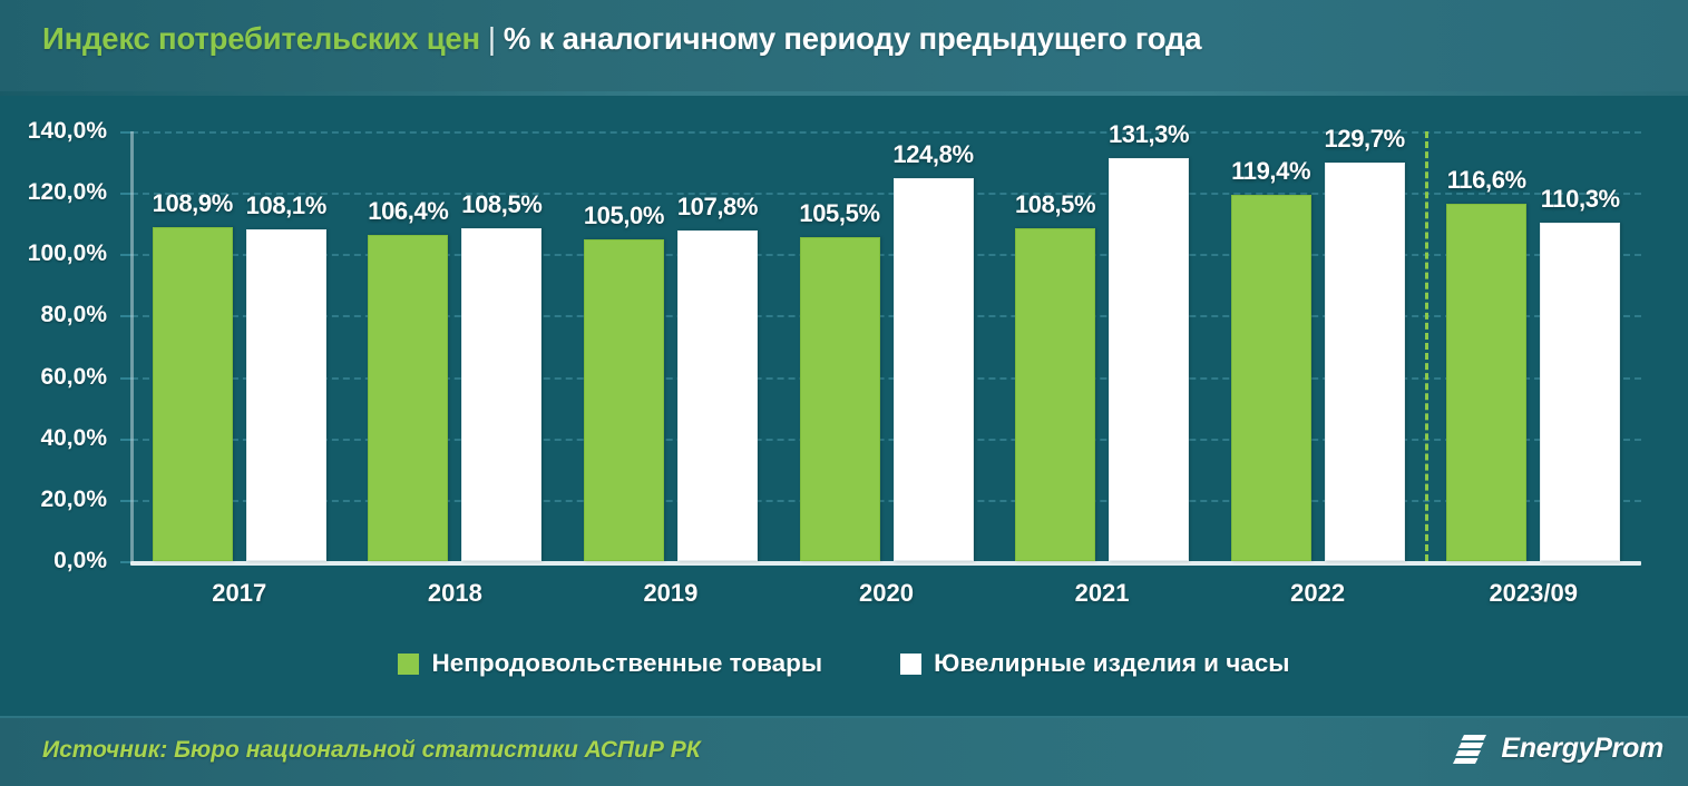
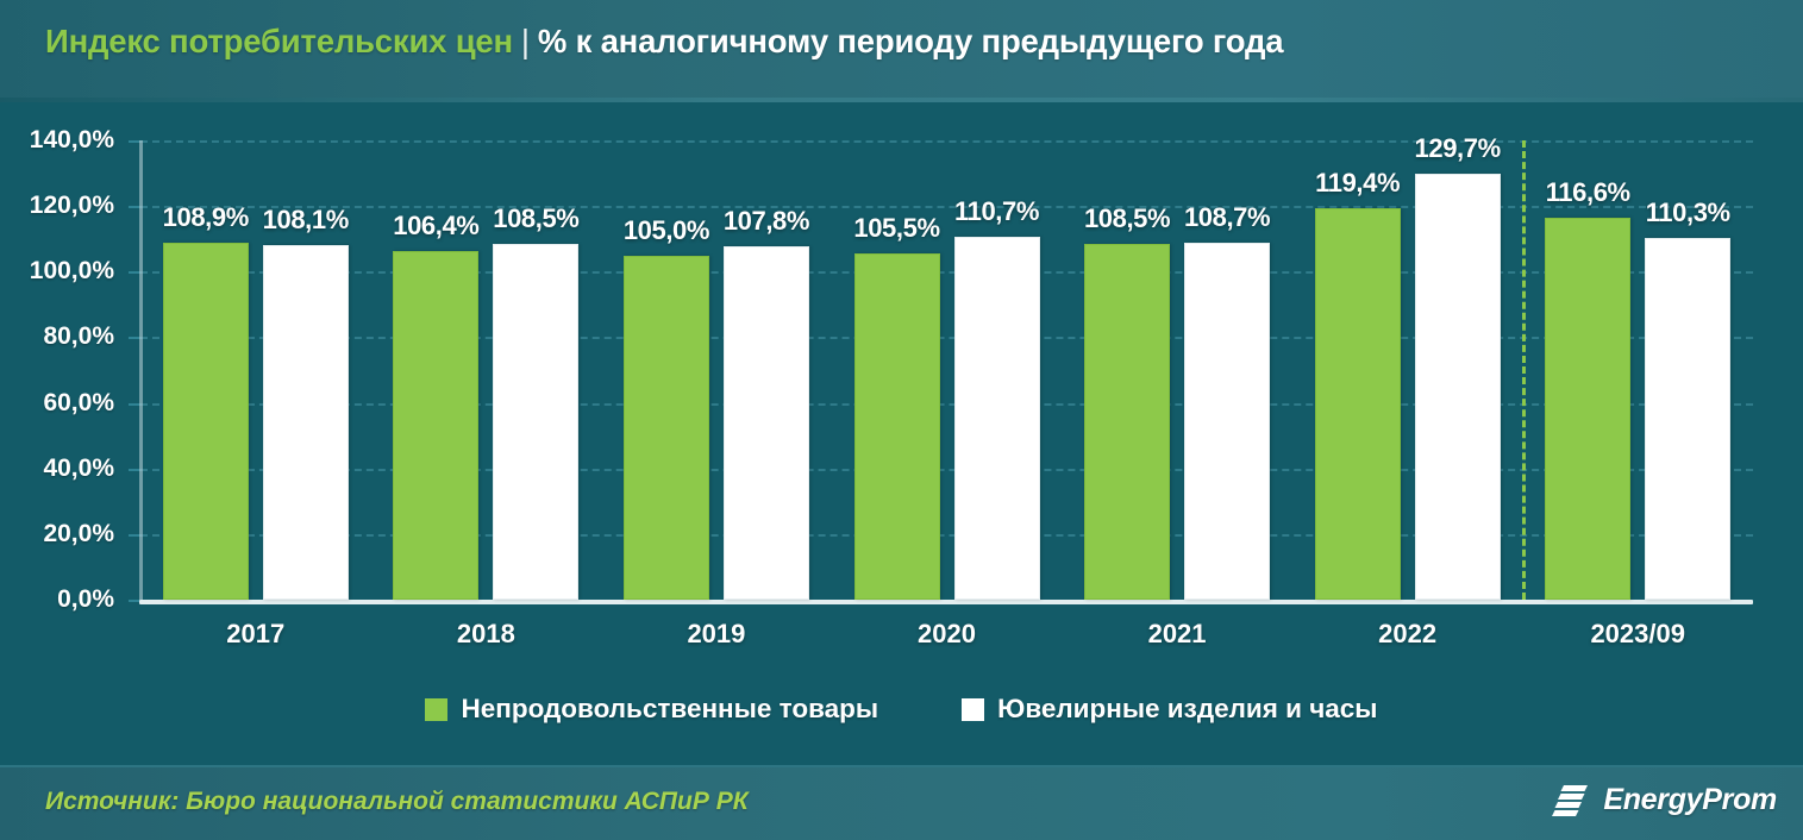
Ювелирные изделия и часы/2020: 124,8% -> 110,7%
Ювелирные изделия и часы/2021: 131,3% -> 108,7%
